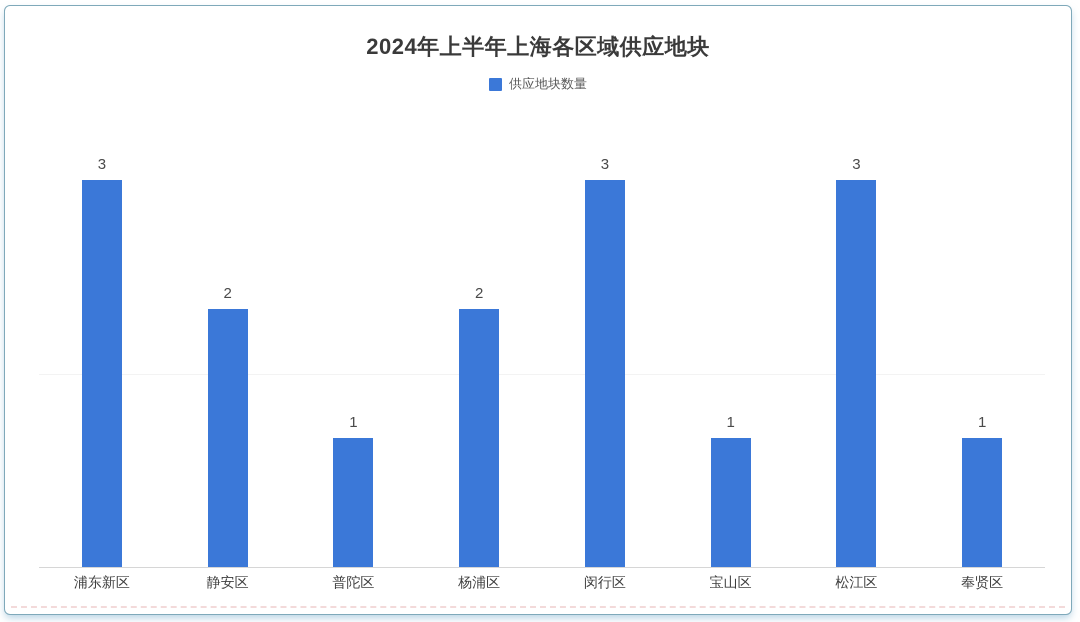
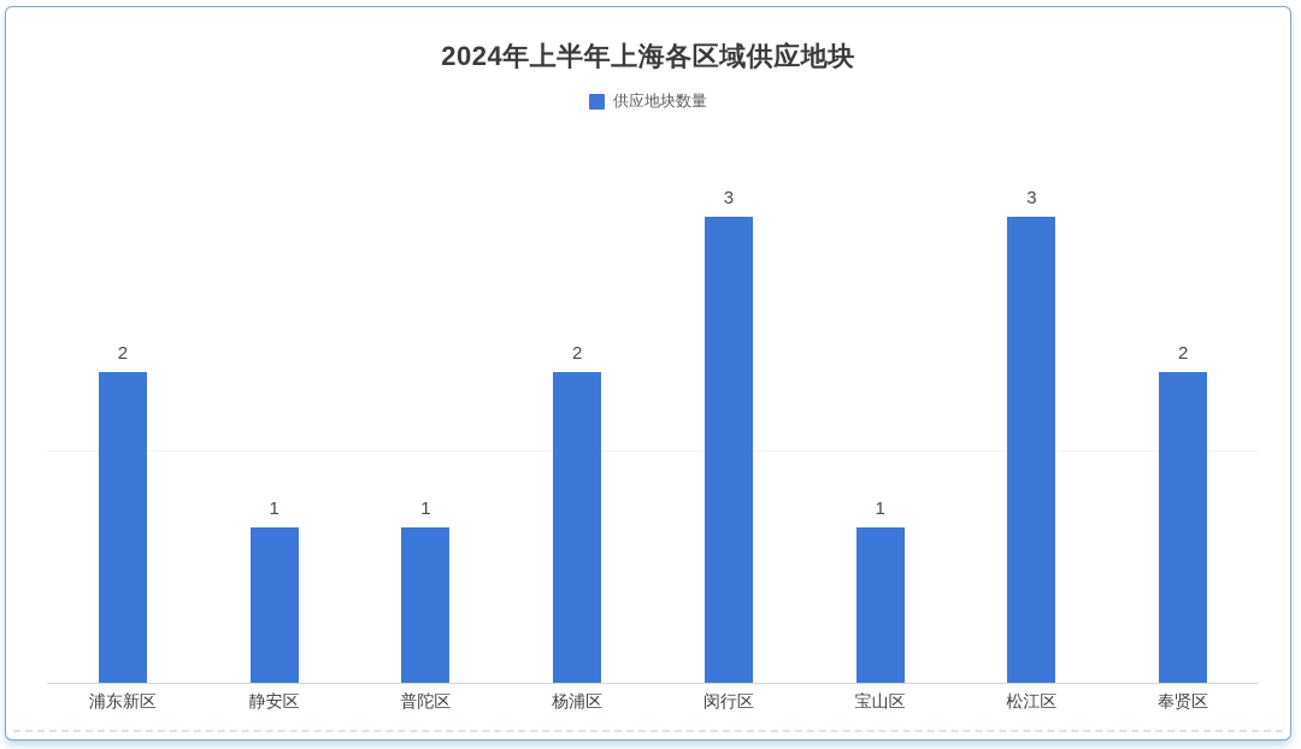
浦东新区: 3 -> 2
静安区: 2 -> 1
奉贤区: 1 -> 2
